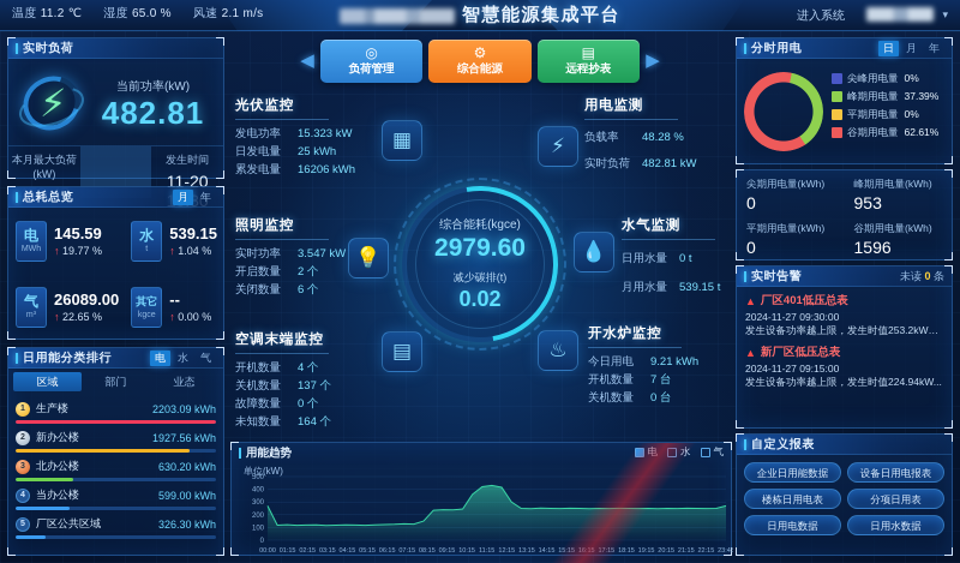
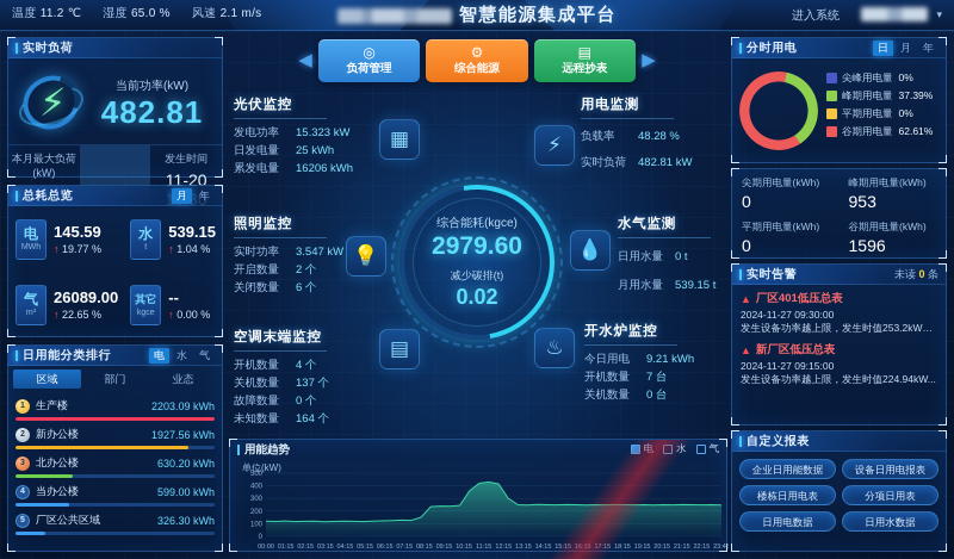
00:00: 270 -> 120
23:45: 270 -> 250
